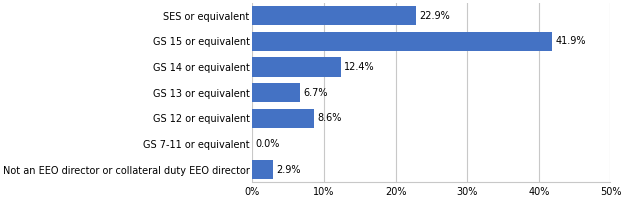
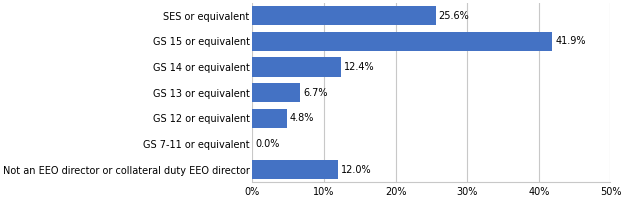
SES or equivalent: 22.9% -> 25.6%
GS 12 or equivalent: 8.6% -> 4.8%
Not an EEO director or collateral duty EEO director: 2.9% -> 12.0%
